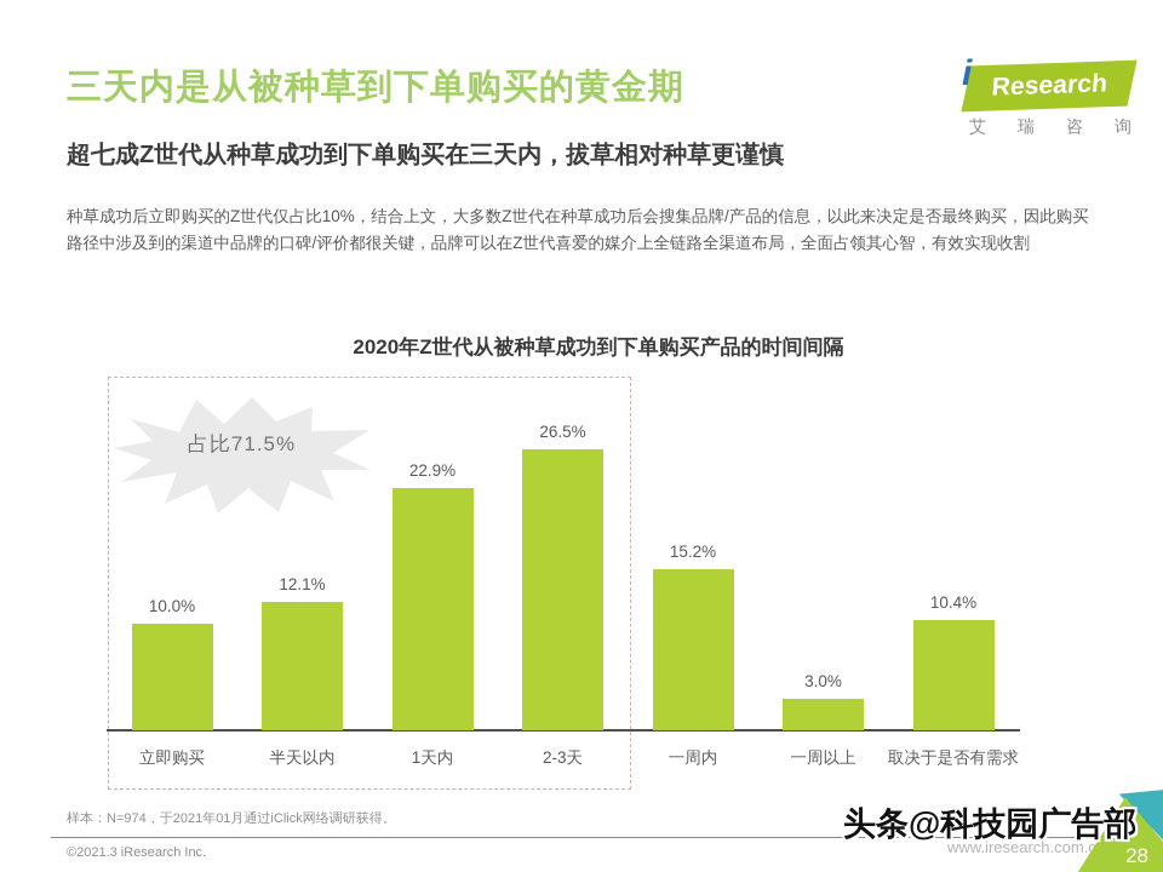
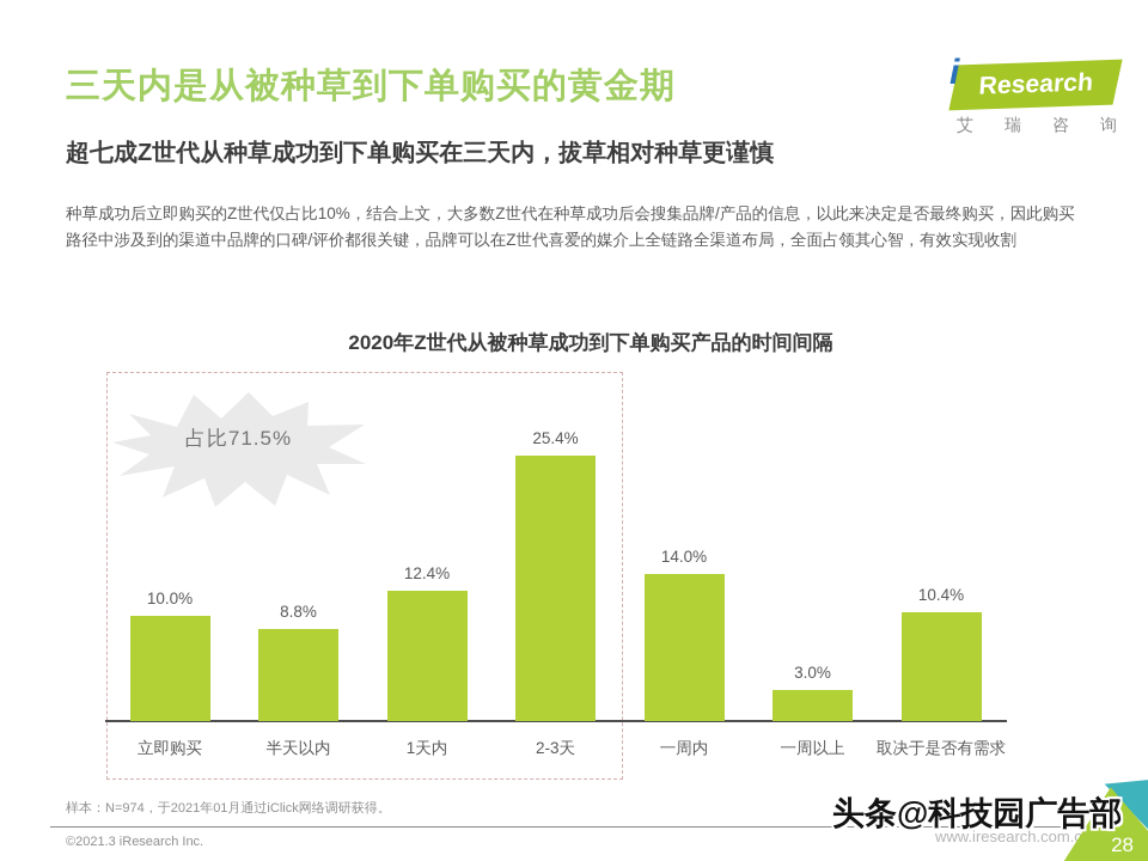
半天以内: 12.1% -> 8.8%
1天内: 22.9% -> 12.4%
2-3天: 26.5% -> 25.4%
一周内: 15.2% -> 14.0%
